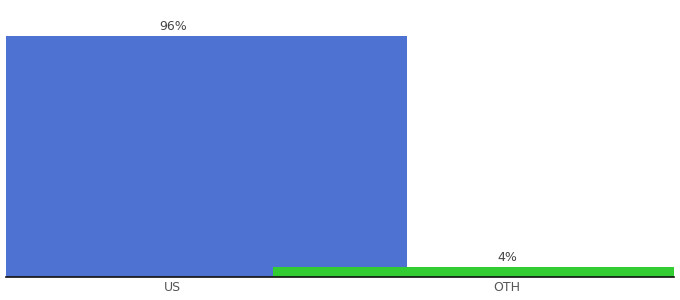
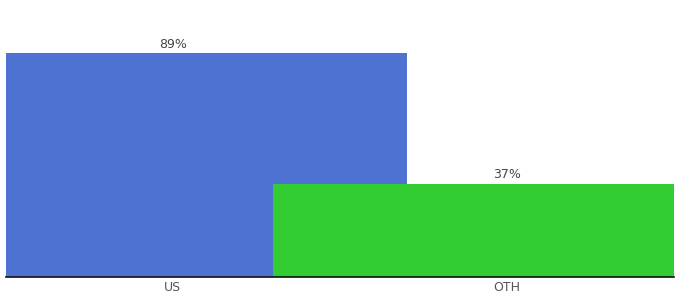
US: 96% -> 89%
OTH: 4% -> 37%
